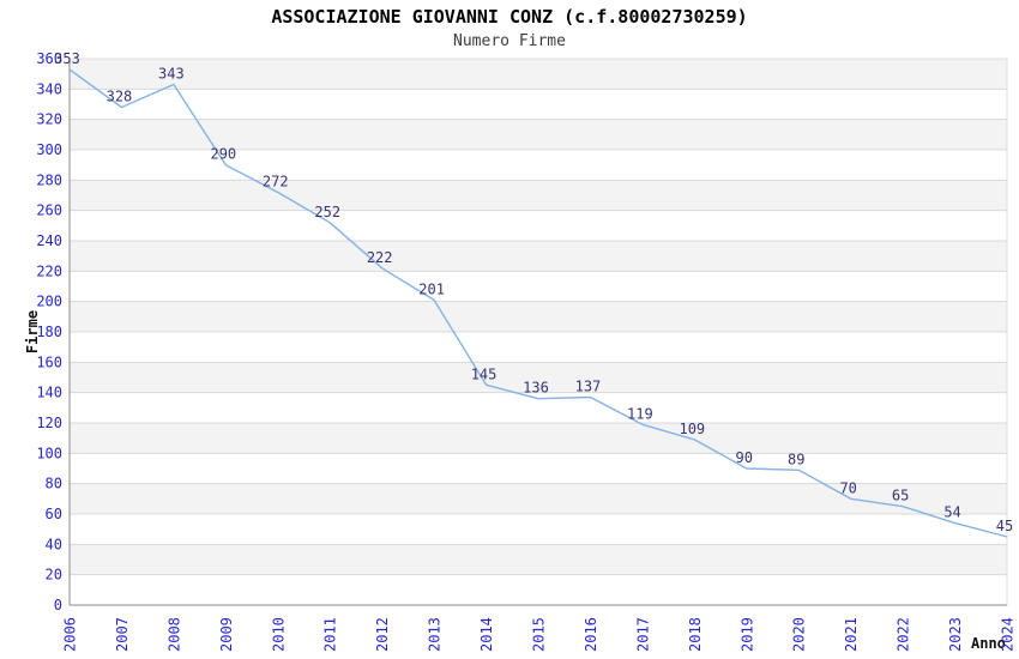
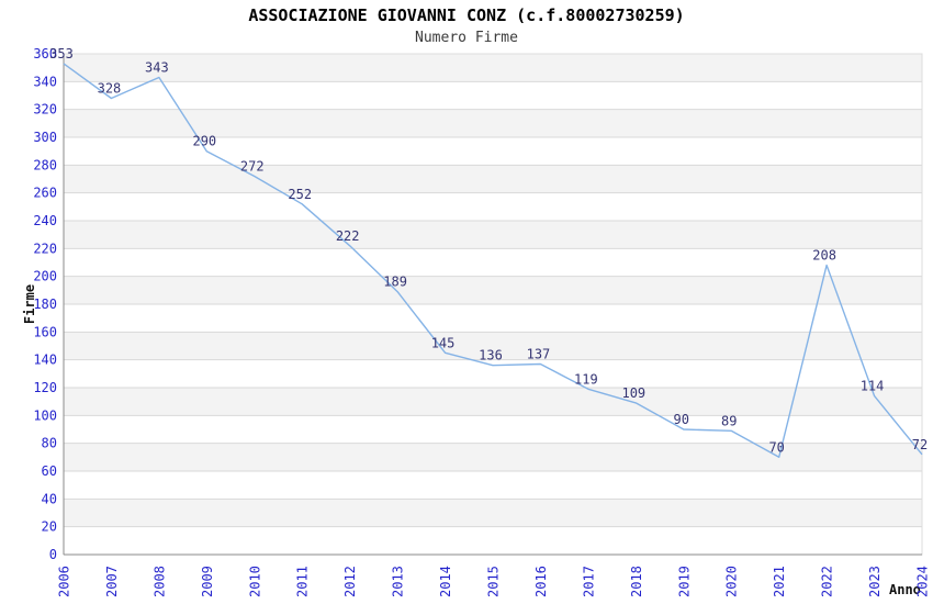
2013: 201 -> 189
2022: 65 -> 208
2023: 54 -> 114
2024: 45 -> 72
